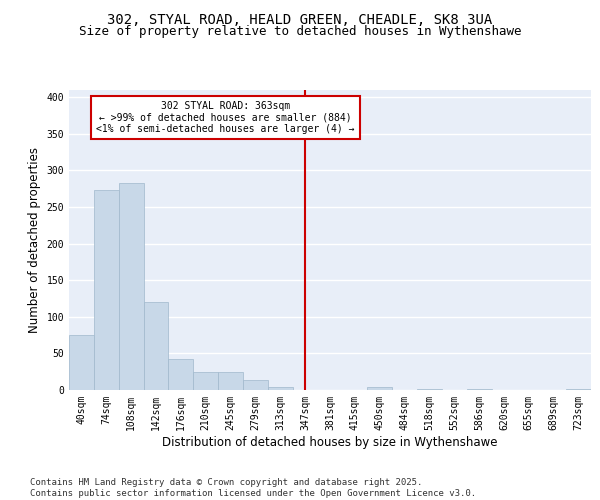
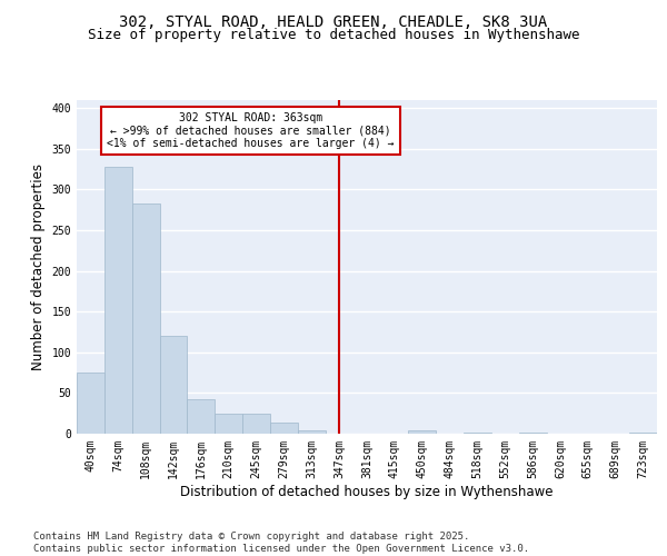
74sqm: 274 -> 328
